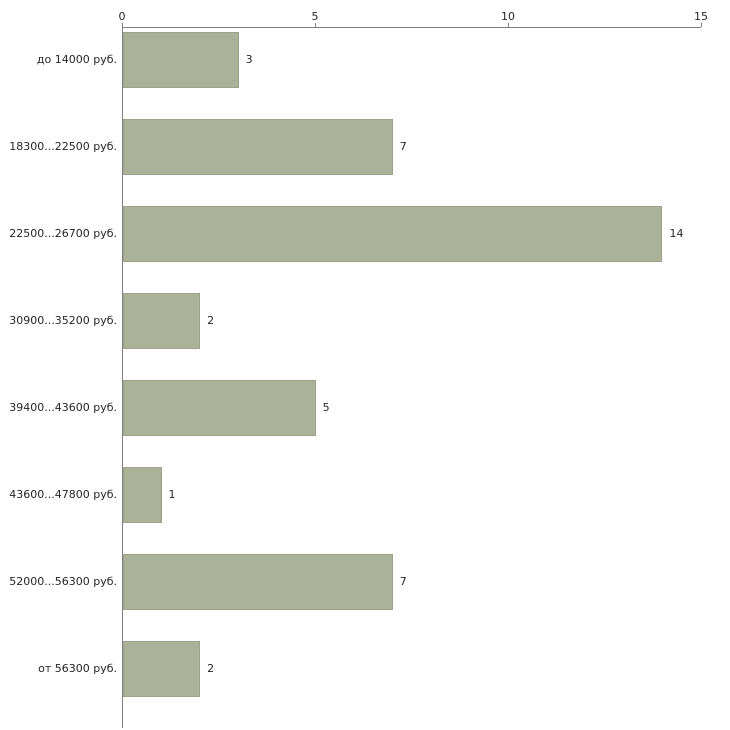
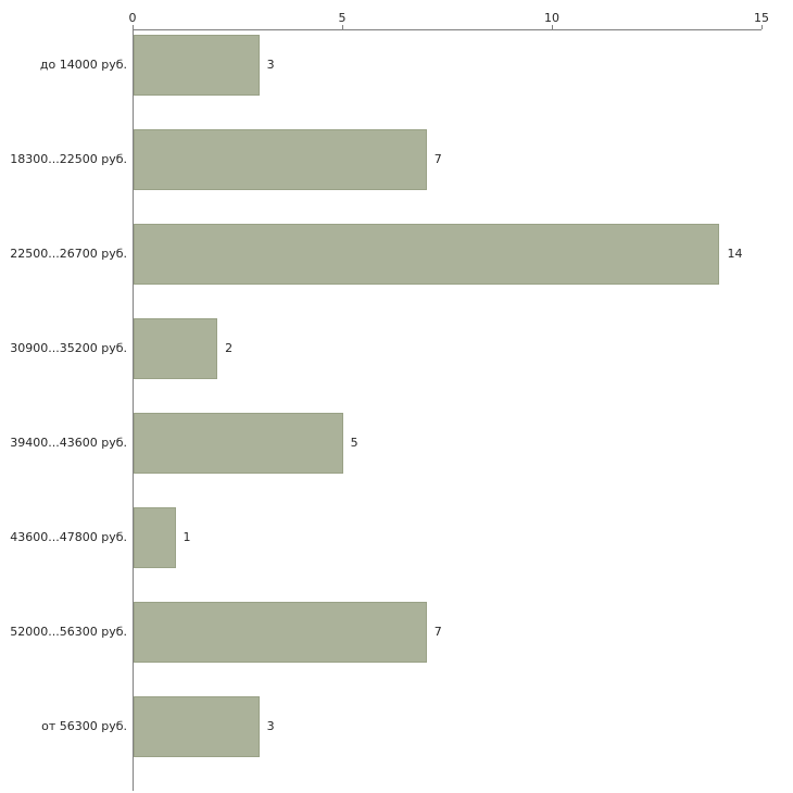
от 56300 руб.: 2 -> 3
